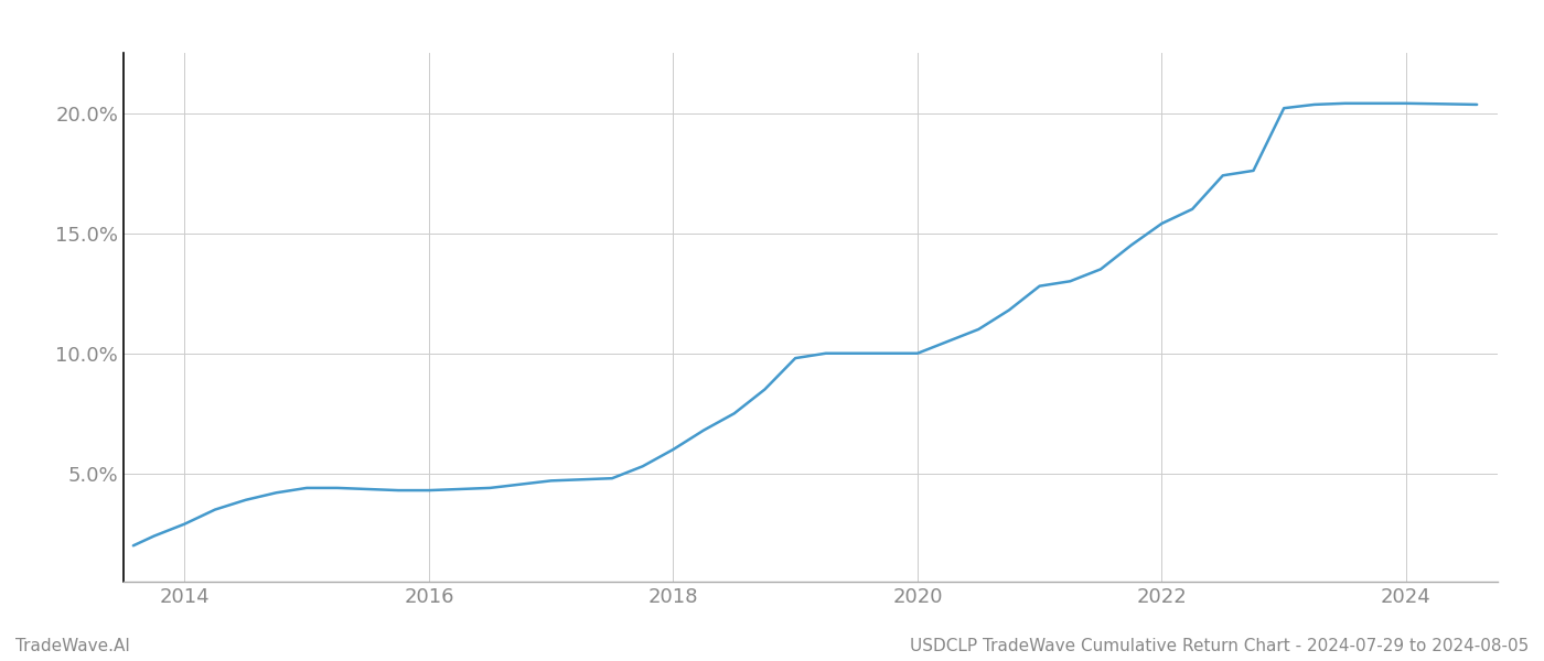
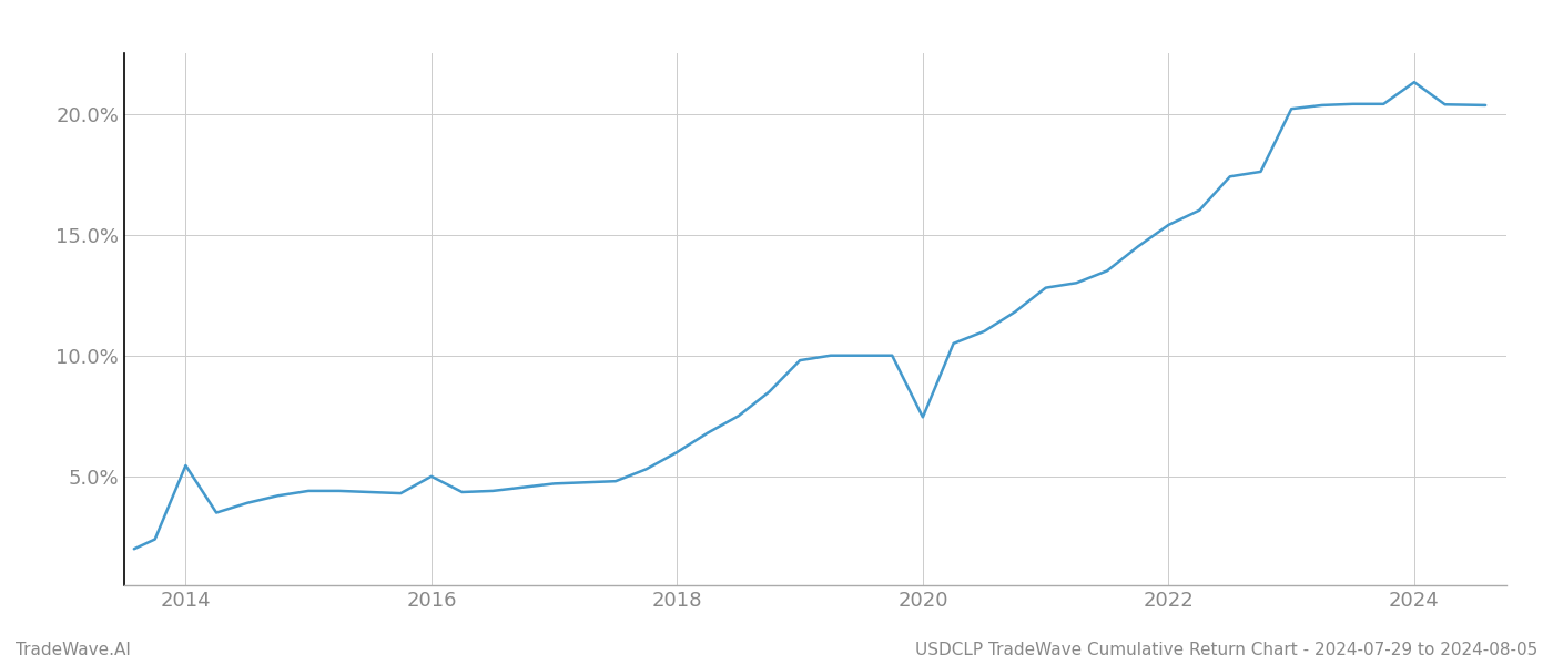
2014: 2.90% -> 5.45%
2016: 4.30% -> 5.00%
2020: 10.00% -> 7.45%
2024: 20.40% -> 21.30%
